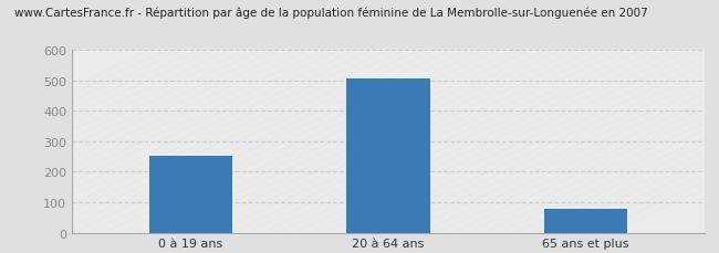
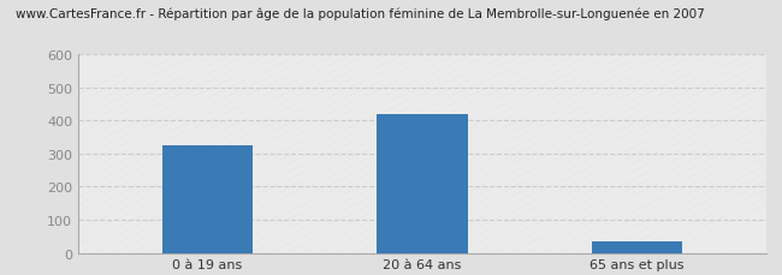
0 à 19 ans: 252 -> 325
20 à 64 ans: 505 -> 420
65 ans et plus: 80 -> 35
